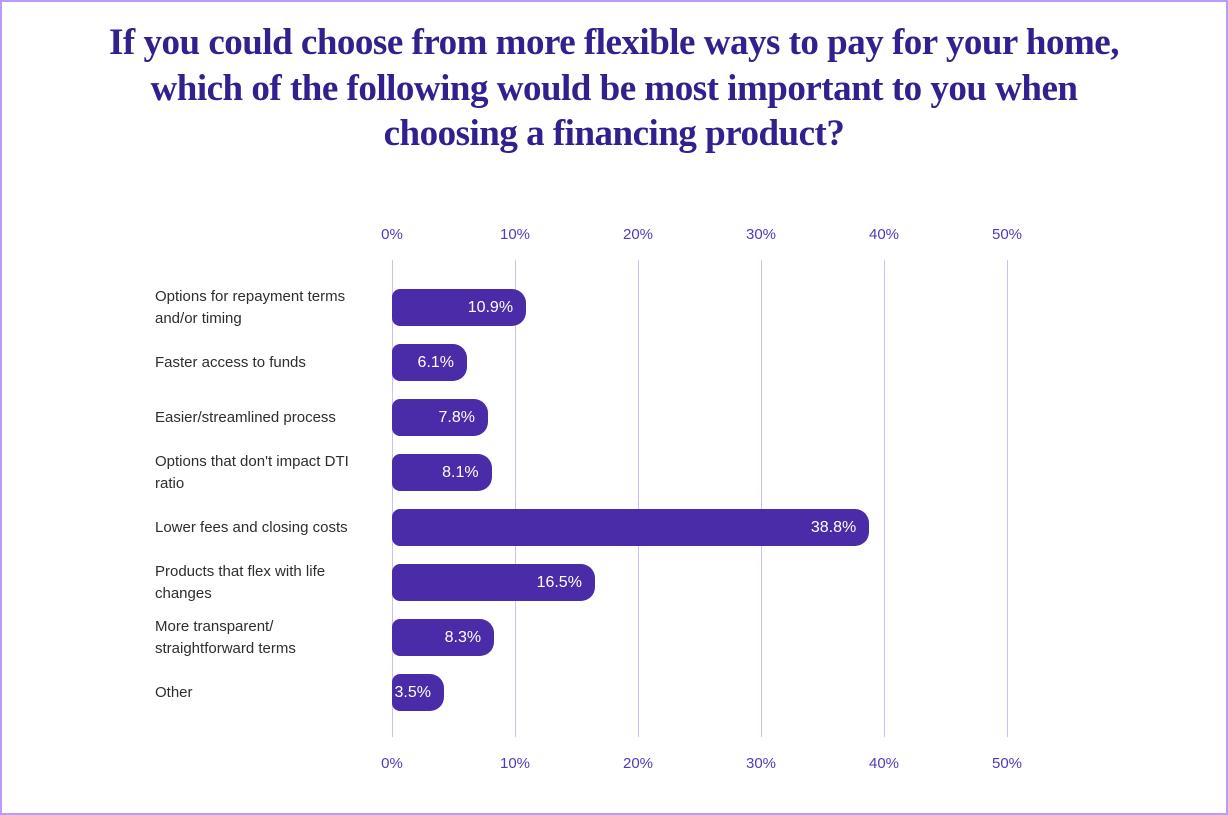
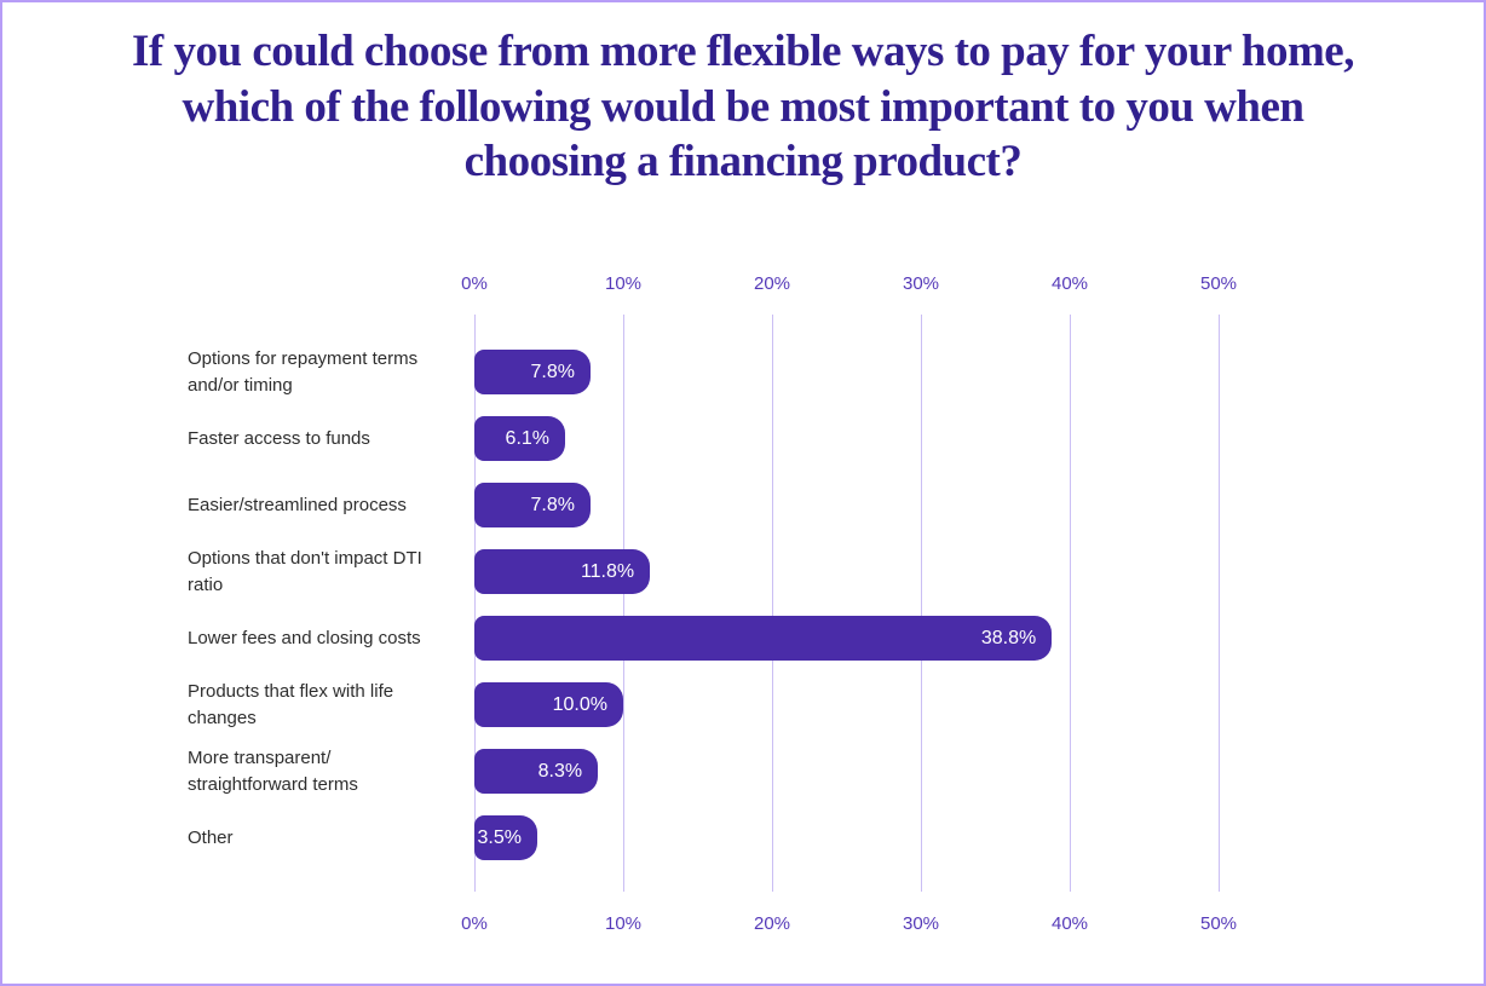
Options for repayment terms and/or timing: 10.9% -> 7.8%
Options that don't impact DTI ratio: 8.1% -> 11.8%
Products that flex with life changes: 16.5% -> 10.0%
